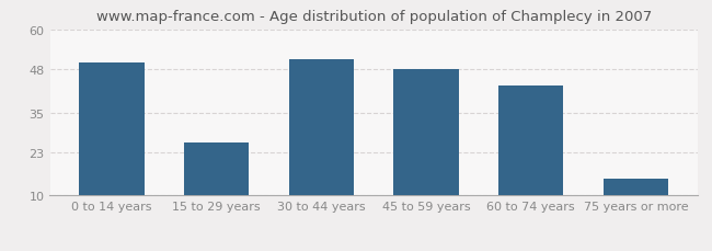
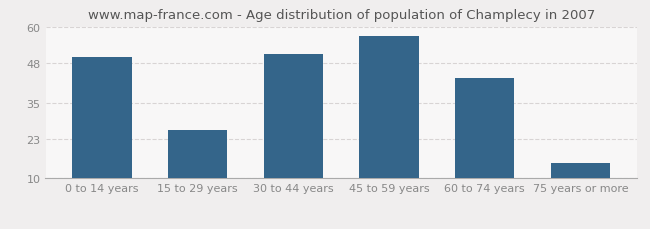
45 to 59 years: 48 -> 57
